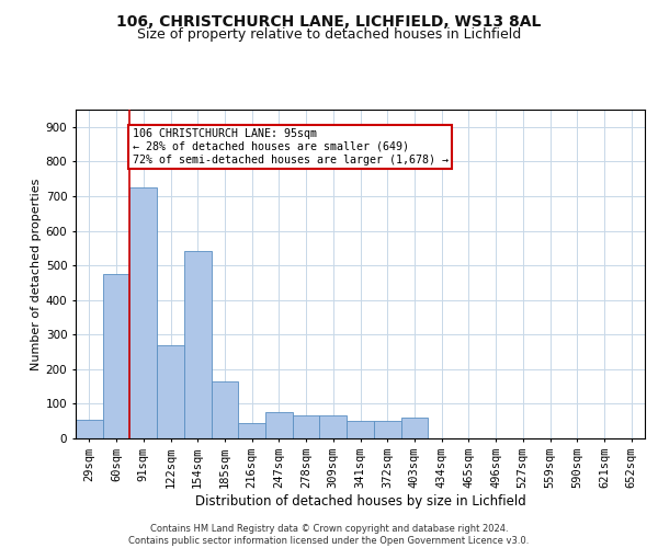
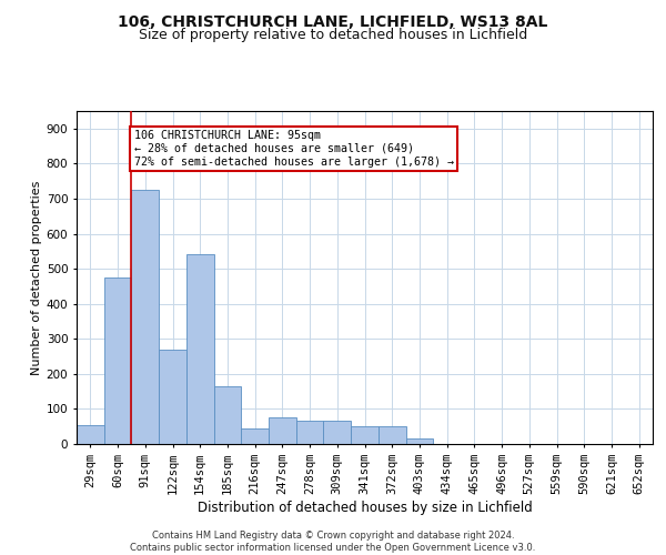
403sqm: 60 -> 15
